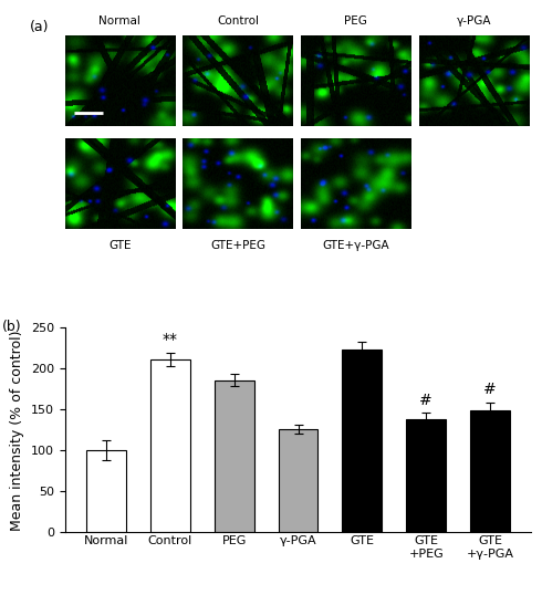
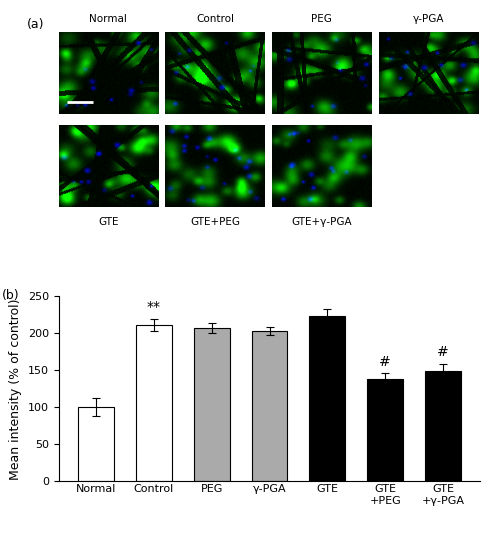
PEG: 186 -> 207
γ-PGA: 126 -> 203
